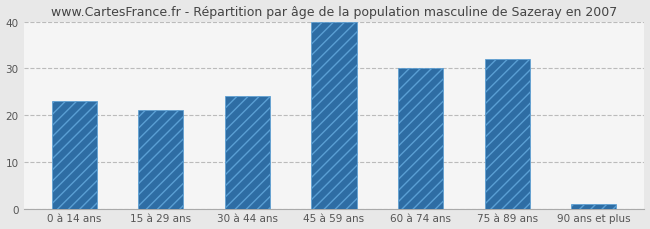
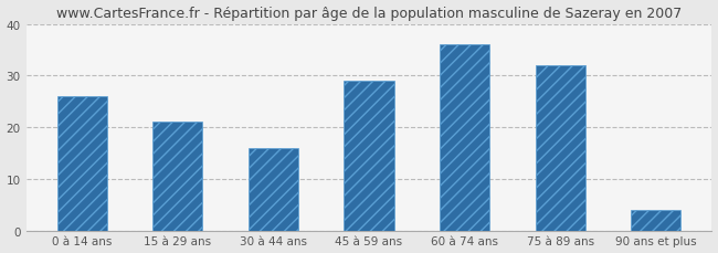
0 à 14 ans: 23 -> 26
30 à 44 ans: 24 -> 16
45 à 59 ans: 40 -> 29
60 à 74 ans: 30 -> 36
90 ans et plus: 1 -> 4
